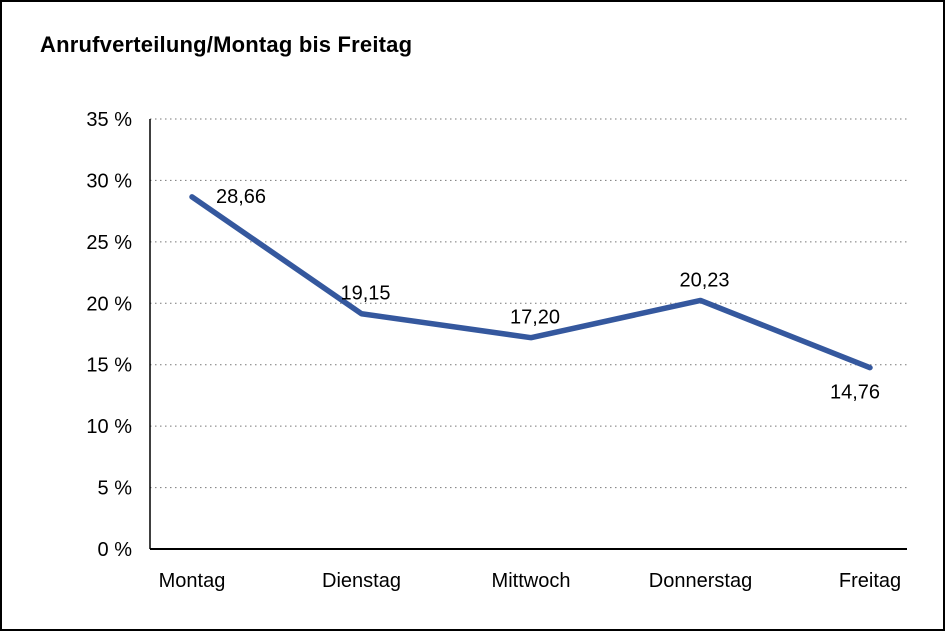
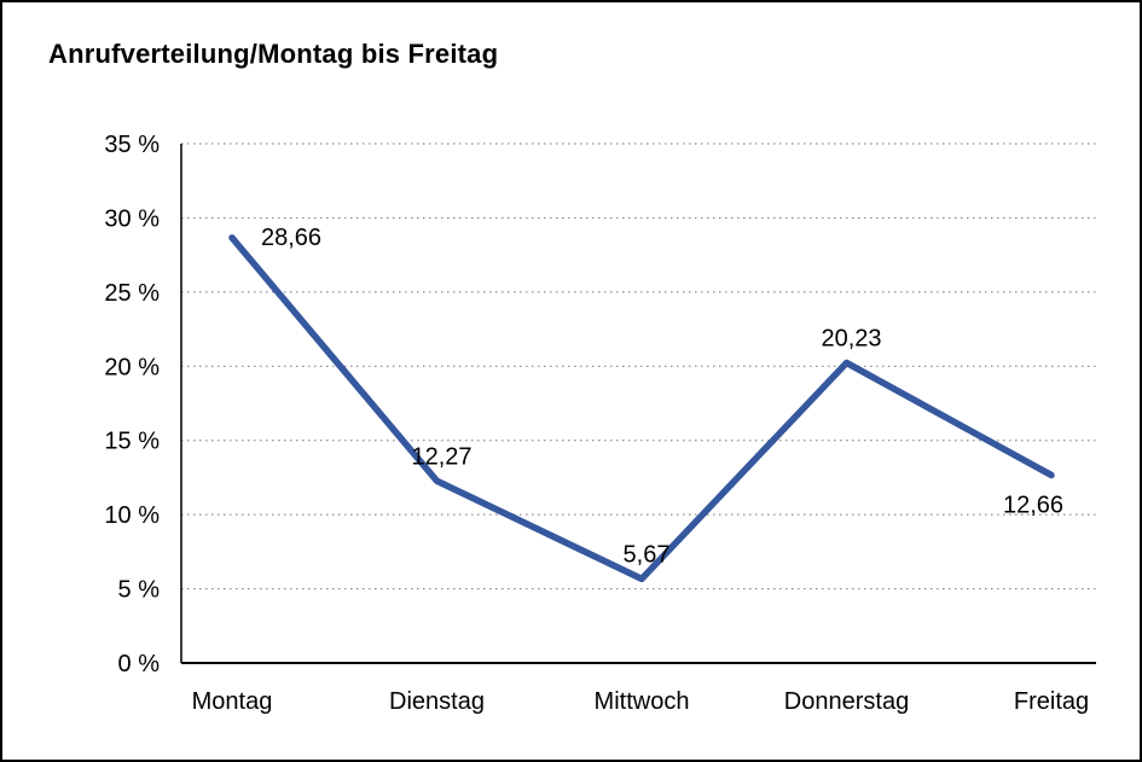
Dienstag: 19,15 -> 12,27
Mittwoch: 17,20 -> 5,67
Freitag: 14,76 -> 12,66
